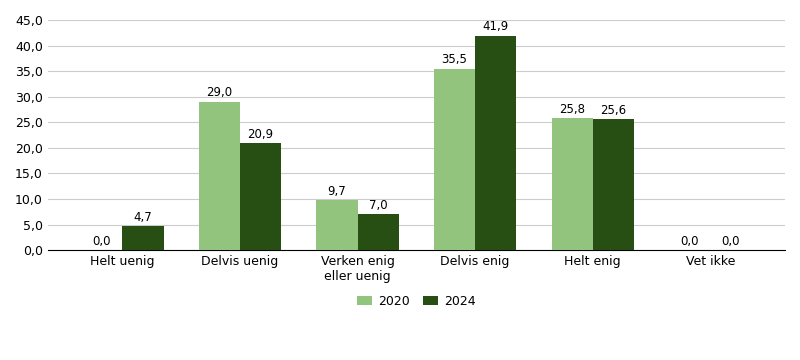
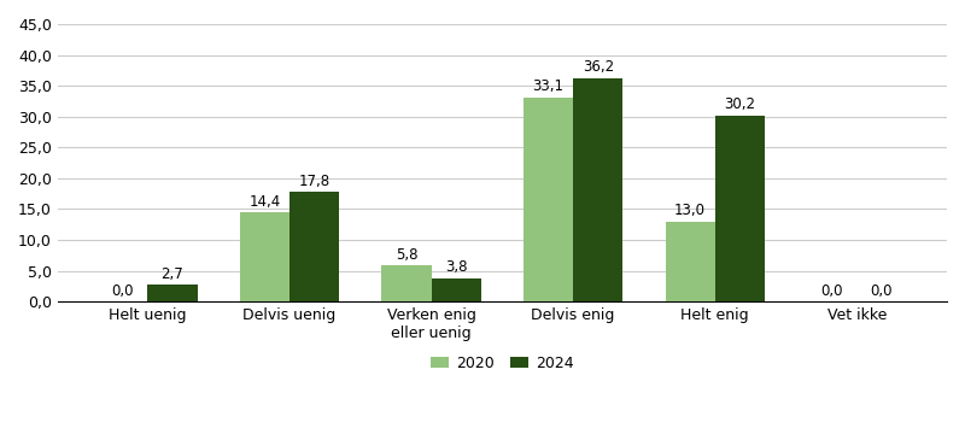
2024/Helt uenig: 4,7 -> 2,7
2020/Delvis uenig: 29,0 -> 14,4
2024/Delvis uenig: 20,9 -> 17,8
2020/Verken enig eller uenig: 9,7 -> 5,8
2024/Verken enig eller uenig: 7,0 -> 3,8
2020/Delvis enig: 35,5 -> 33,1
2024/Delvis enig: 41,9 -> 36,2
2020/Helt enig: 25,8 -> 13,0
2024/Helt enig: 25,6 -> 30,2
